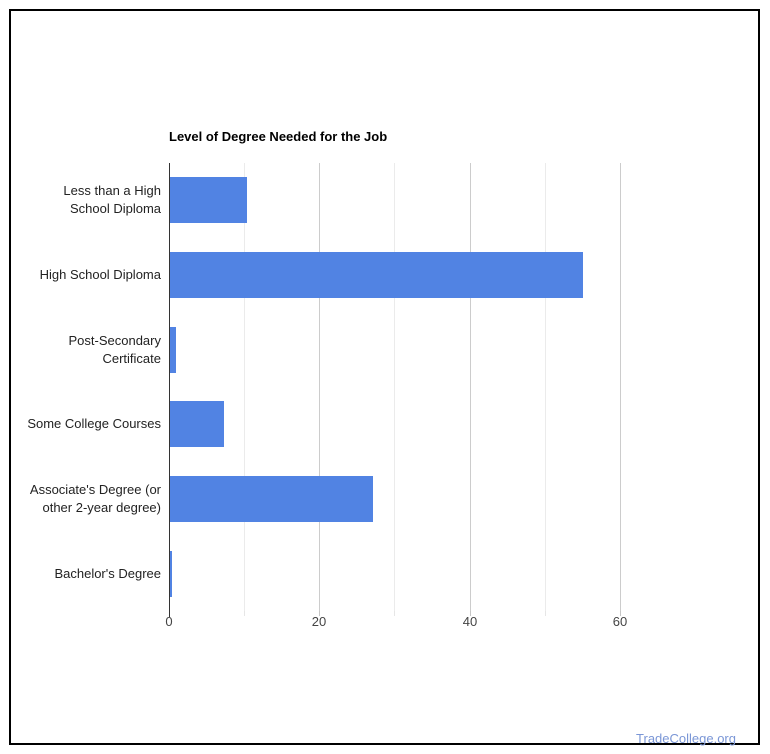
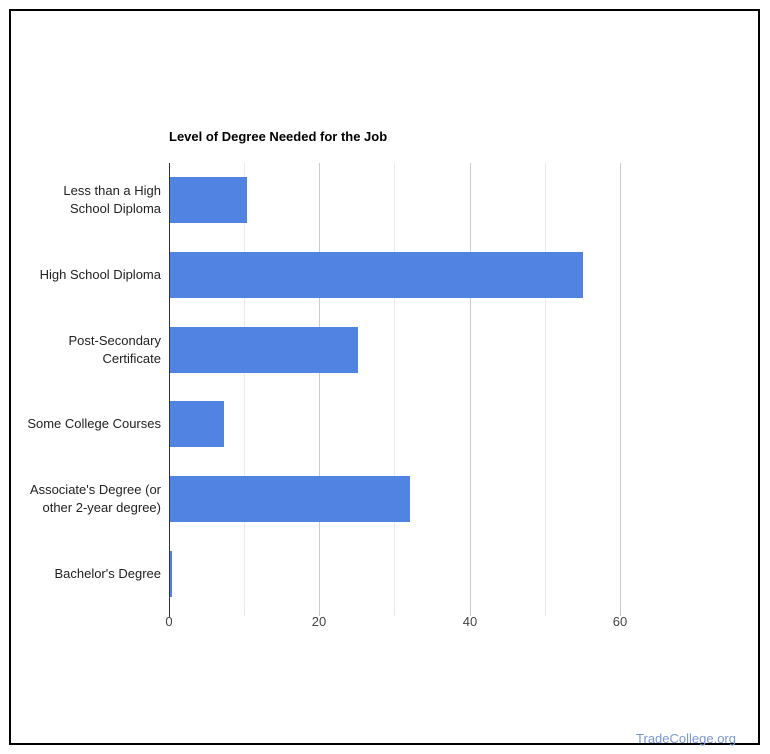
Post-Secondary Certificate: 1 -> 25
Associate's Degree (or other 2-year degree): 27 -> 32
